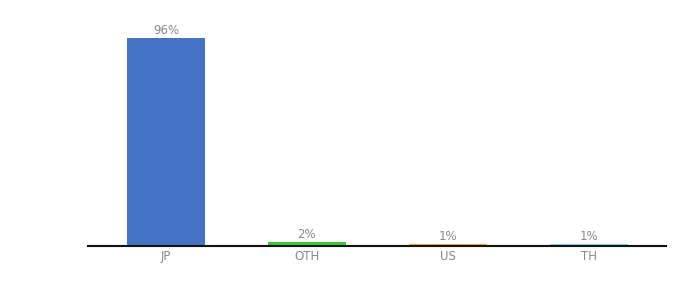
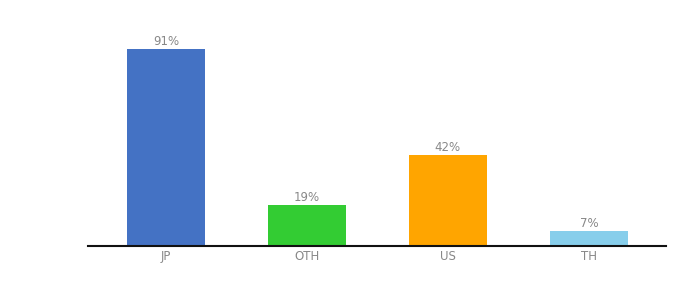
JP: 96% -> 91%
OTH: 2% -> 19%
US: 1% -> 42%
TH: 1% -> 7%
